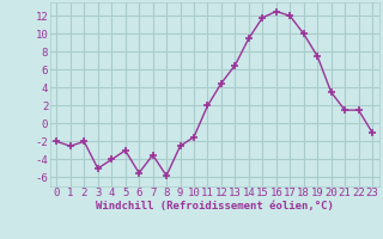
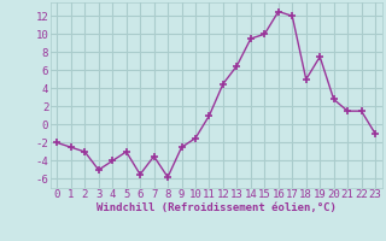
2: -2.0 -> -3.0
11: 2.0 -> 1.0
15: 11.8 -> 10.0
18: 10.0 -> 5.0
20: 3.5 -> 2.8
